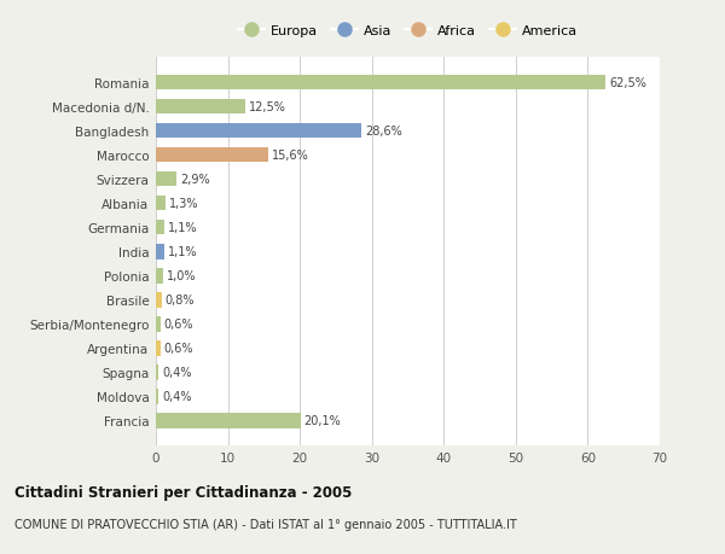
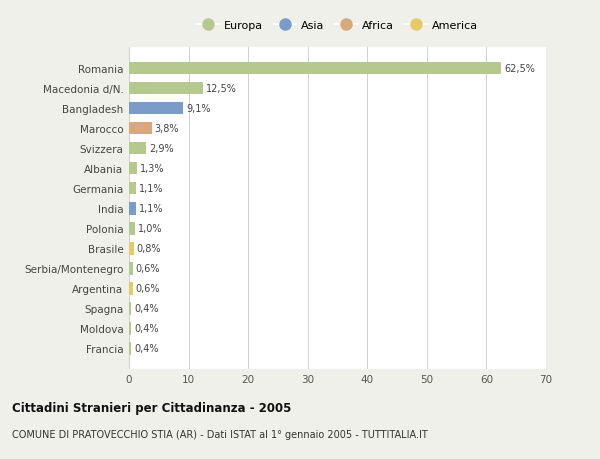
Bangladesh: 28,6% -> 9,1%
Marocco: 15,6% -> 3,8%
Francia: 20,1% -> 0,4%
